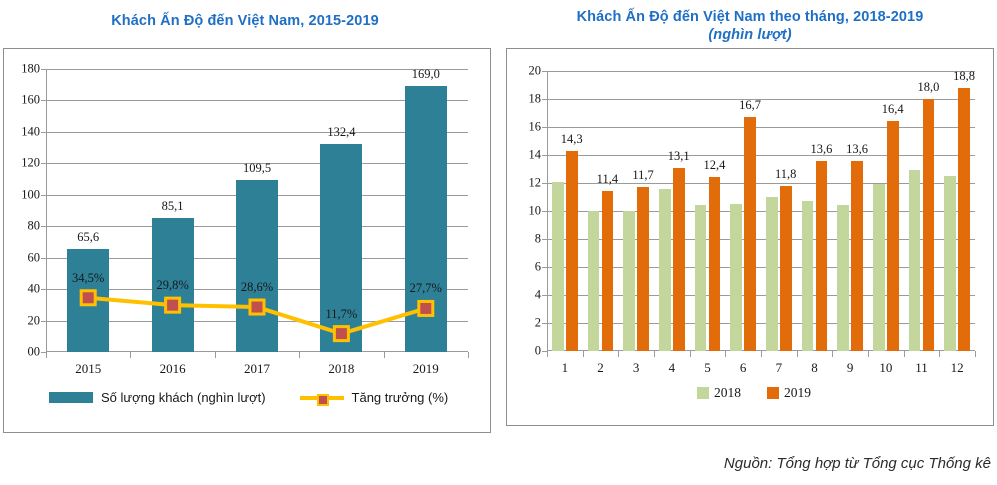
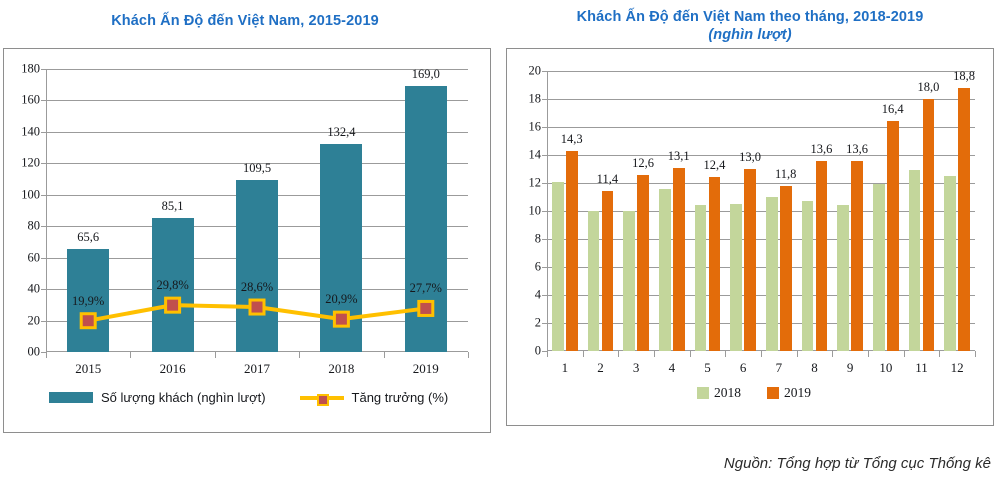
Khách Ấn Độ đến Việt Nam, 2015-2019/Tăng trưởng (%)/2015: 34,5% -> 19,9%
Khách Ấn Độ đến Việt Nam, 2015-2019/Tăng trưởng (%)/2018: 11,7% -> 20,9%
Khách Ấn Độ đến Việt Nam theo tháng, 2018-2019/2019/3: 11,7 -> 12,6
Khách Ấn Độ đến Việt Nam theo tháng, 2018-2019/2019/6: 16,7 -> 13,0
